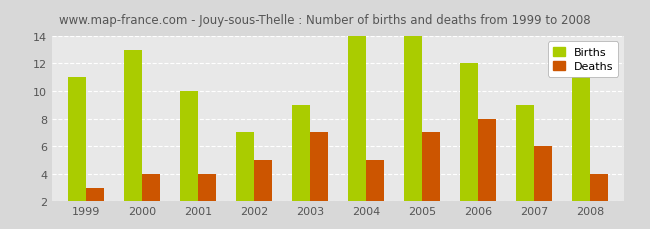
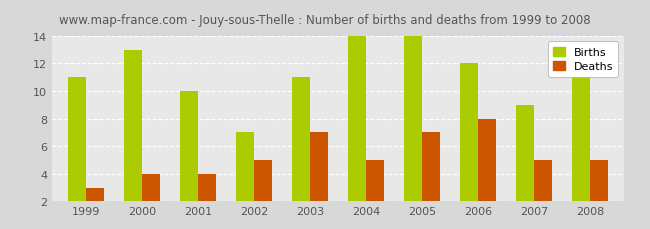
Births/2003: 9 -> 11
Deaths/2007: 6 -> 5
Deaths/2008: 4 -> 5
